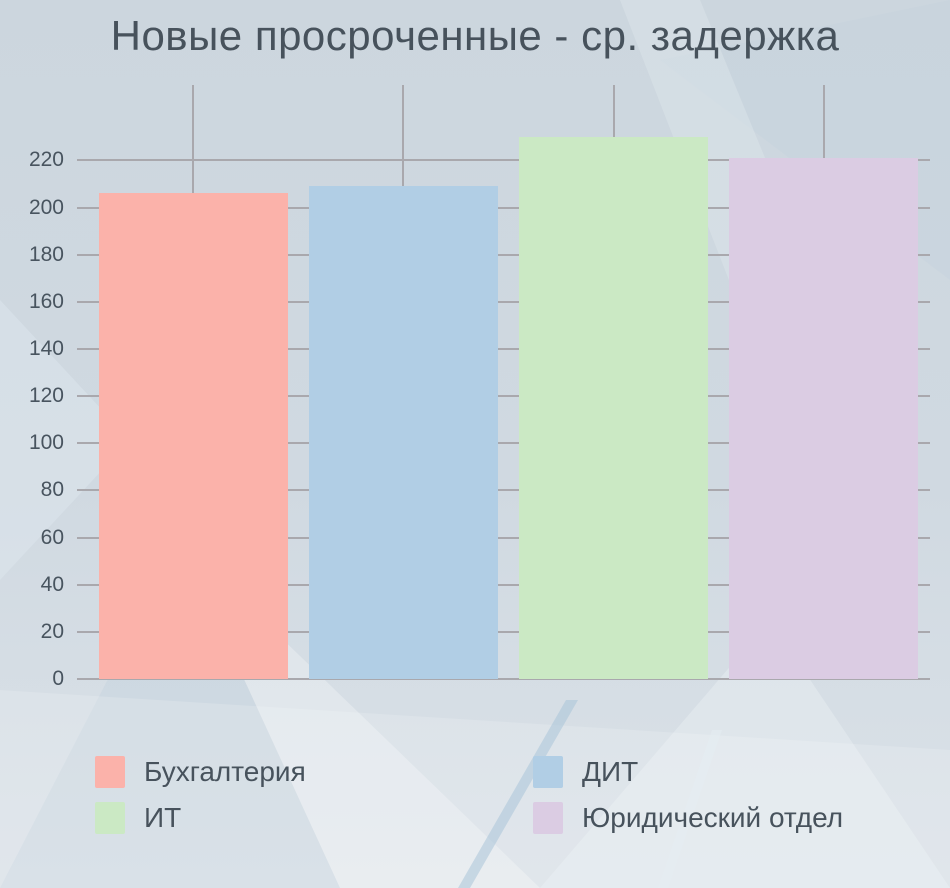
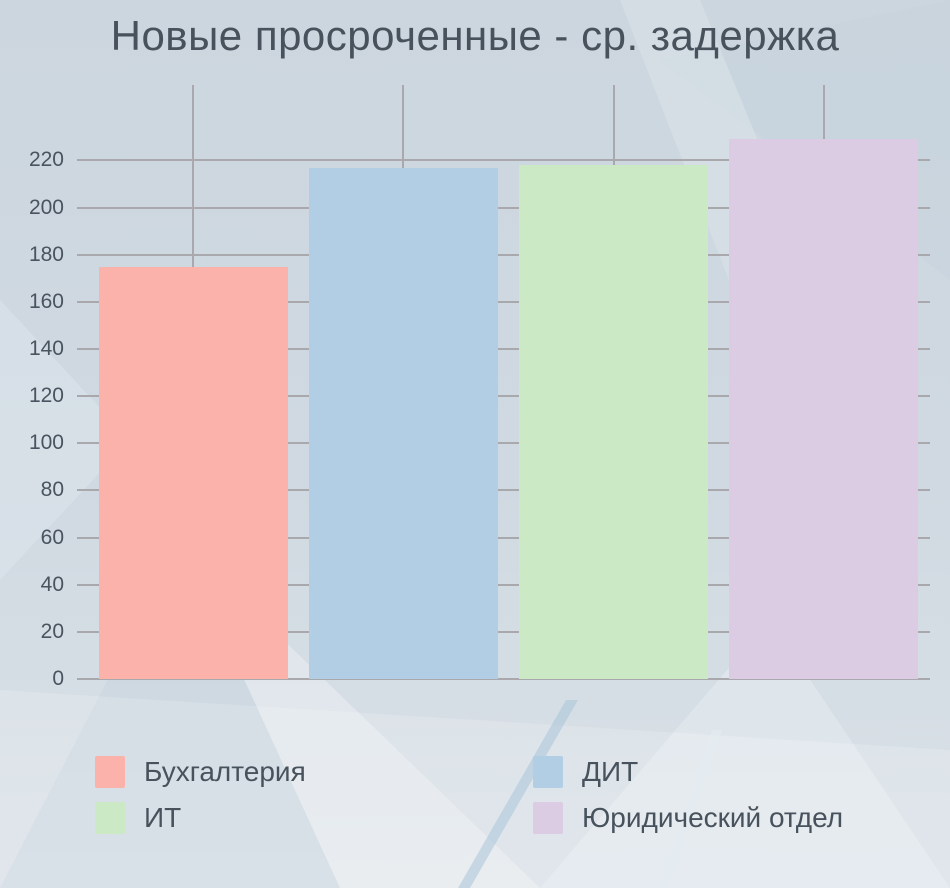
Бухгалтерия: 206 -> 175
ДИТ: 209 -> 217
ИТ: 230 -> 218
Юридический отдел: 221 -> 229
